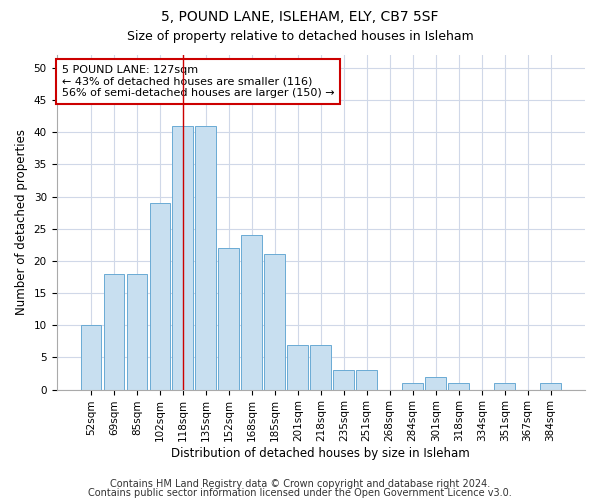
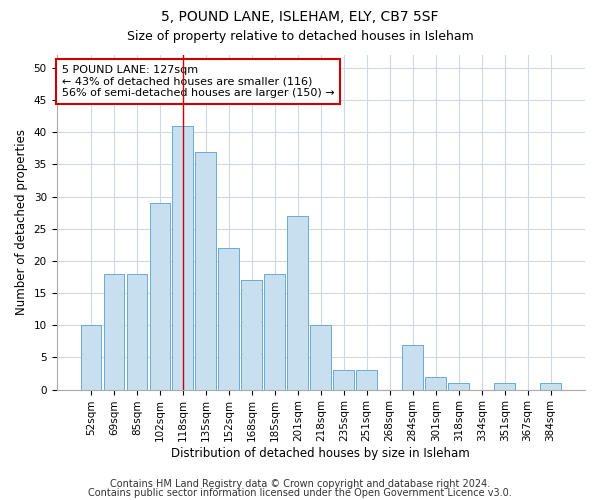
135sqm: 41 -> 37
168sqm: 24 -> 17
185sqm: 21 -> 18
201sqm: 7 -> 27
218sqm: 7 -> 10
284sqm: 1 -> 7
